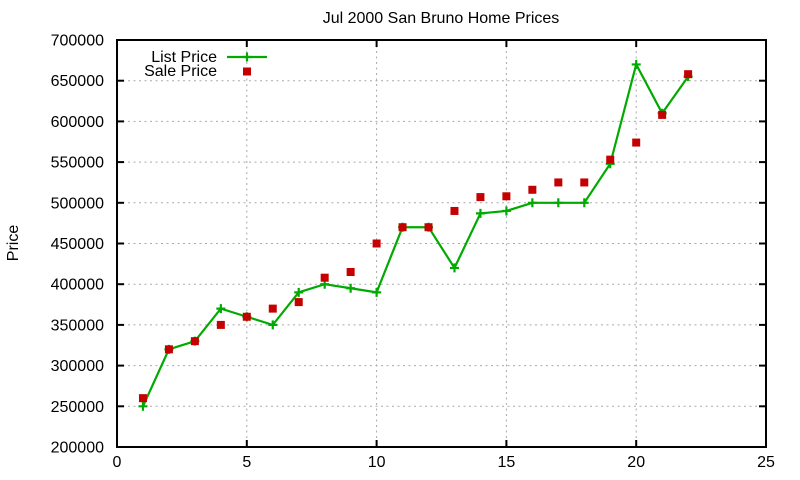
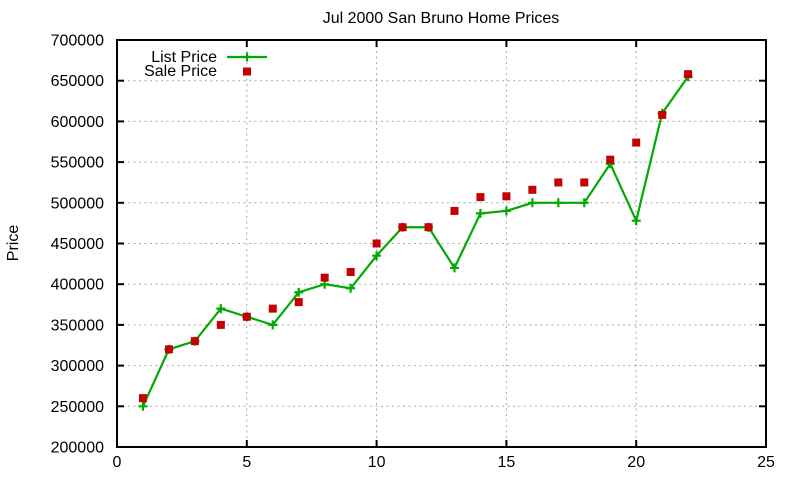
List Price/10: 390000 -> 440000
List Price/20: 670000 -> 480000
